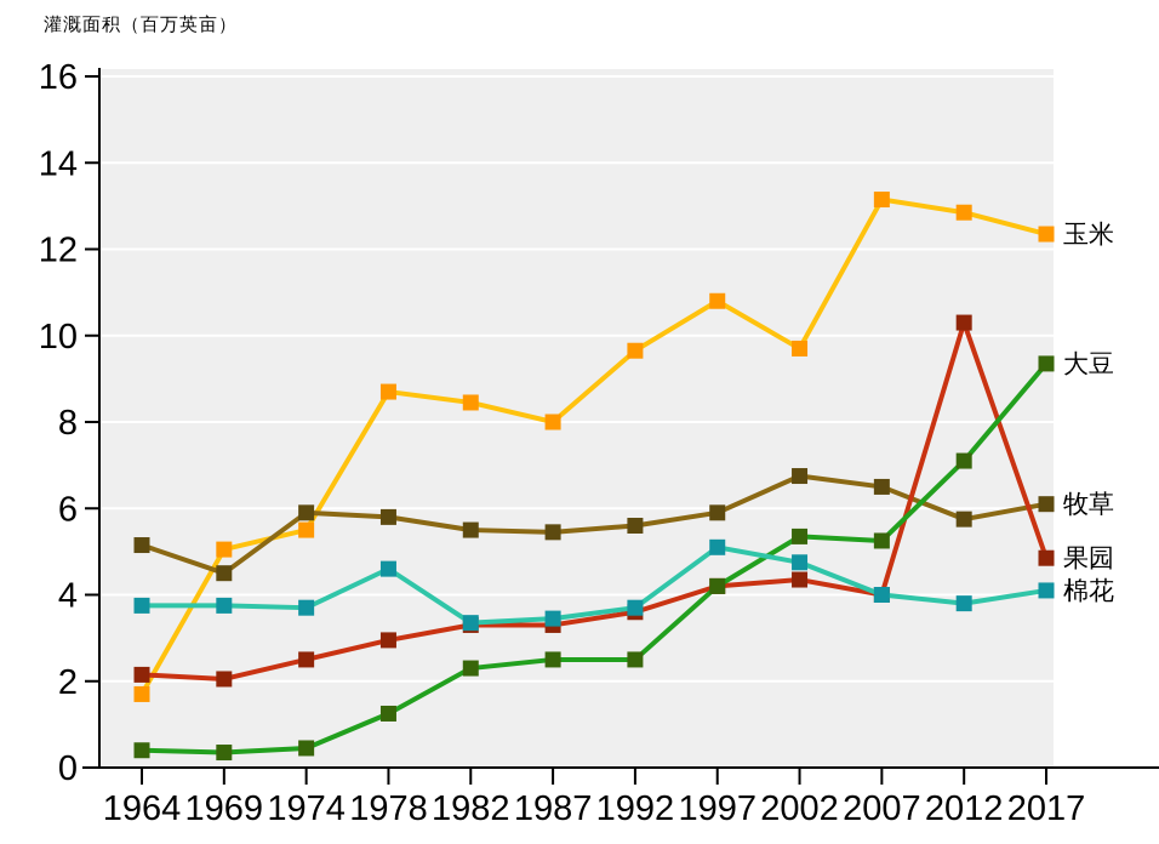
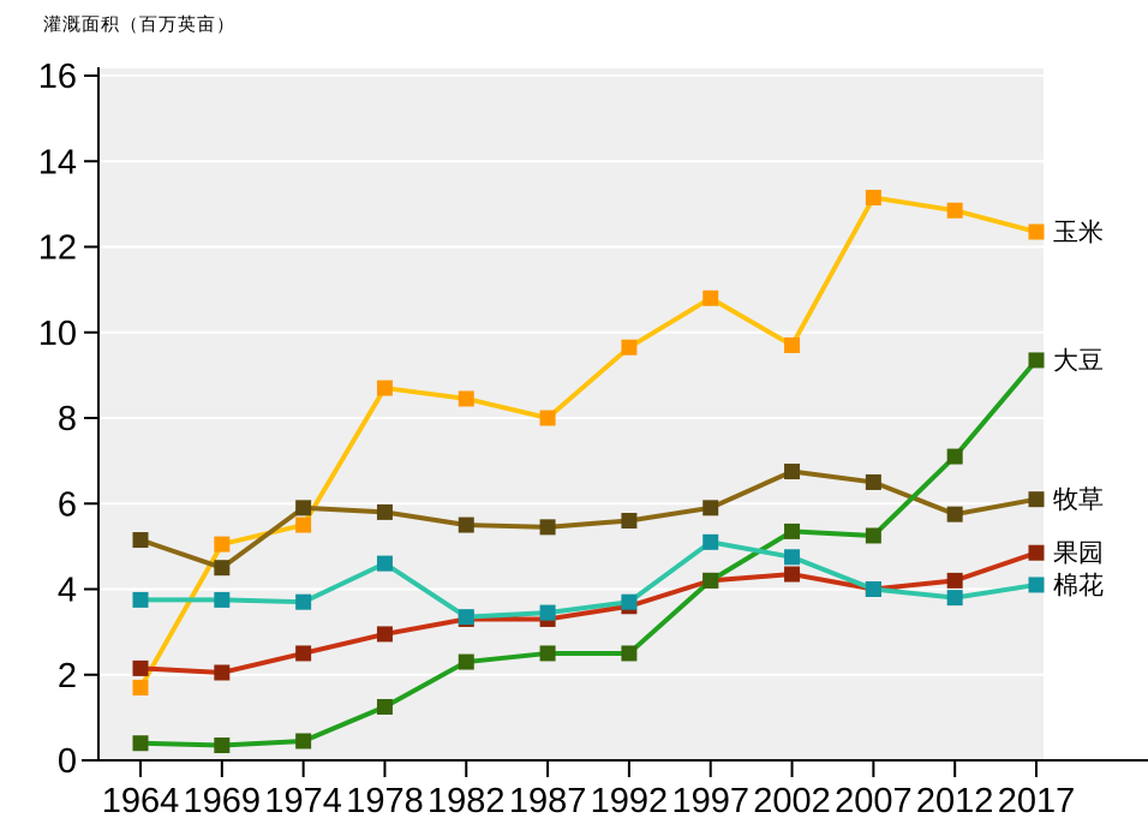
果园/2012: 10.3 -> 4.2
